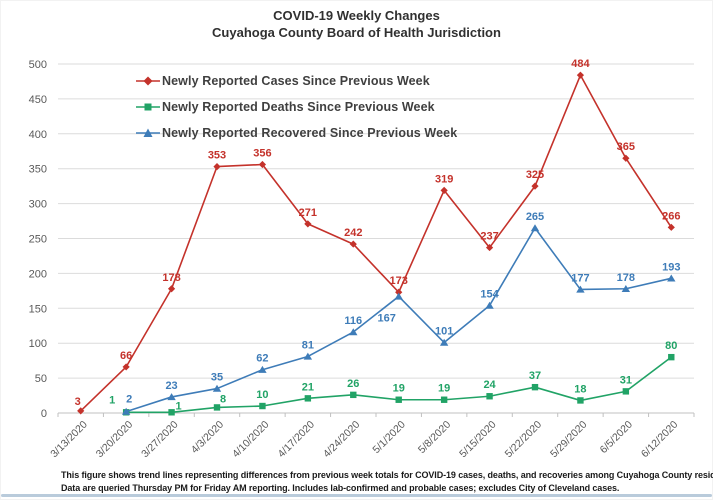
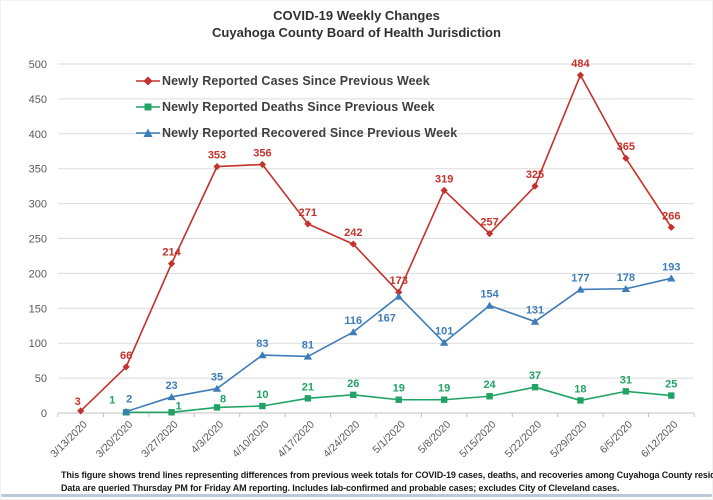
Newly Reported Cases Since Previous Week/3/27/2020: 178 -> 214
Newly Reported Recovered Since Previous Week/4/10/2020: 62 -> 83
Newly Reported Cases Since Previous Week/5/15/2020: 237 -> 257
Newly Reported Recovered Since Previous Week/5/22/2020: 265 -> 131
Newly Reported Deaths Since Previous Week/6/12/2020: 80 -> 25
